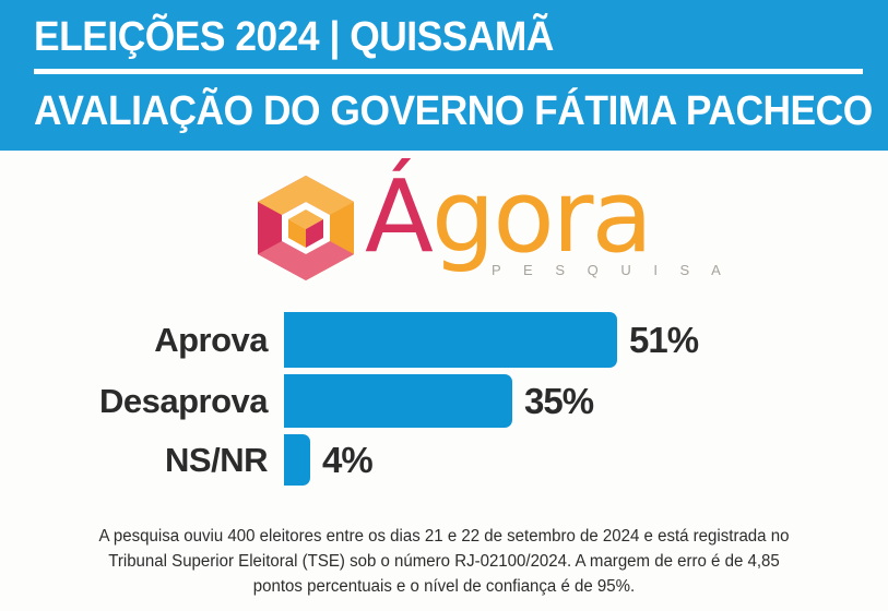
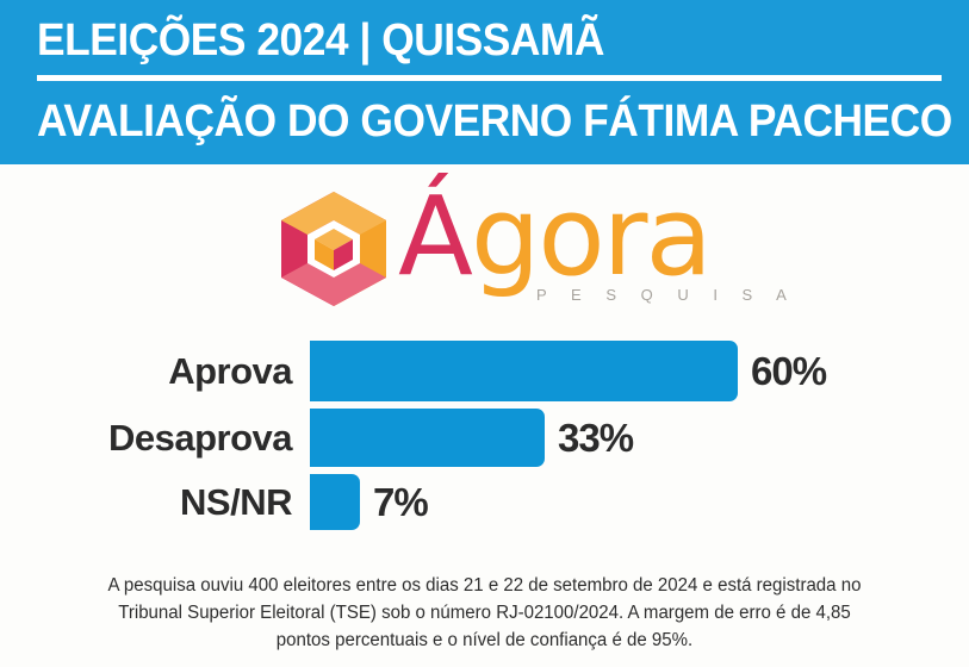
Aprova: 51% -> 60%
Desaprova: 35% -> 33%
NS/NR: 4% -> 7%
